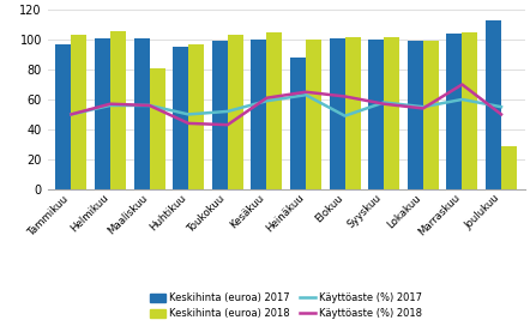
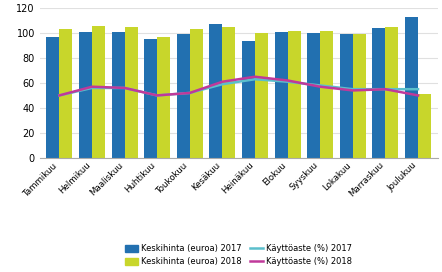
Keskihinta (euroa) 2018/Maaliskuu: 81 -> 105
Käyttöaste (%) 2018/Huhtikuu: 44 -> 50
Käyttöaste (%) 2018/Toukokuu: 43 -> 52
Keskihinta (euroa) 2017/Kesäkuu: 100 -> 107
Keskihinta (euroa) 2017/Heinäkuu: 88 -> 94
Käyttöaste (%) 2017/Elokuu: 49 -> 61
Käyttöaste (%) 2017/Marraskuu: 60 -> 55
Käyttöaste (%) 2018/Marraskuu: 70 -> 55
Keskihinta (euroa) 2018/Joulukuu: 29 -> 51
